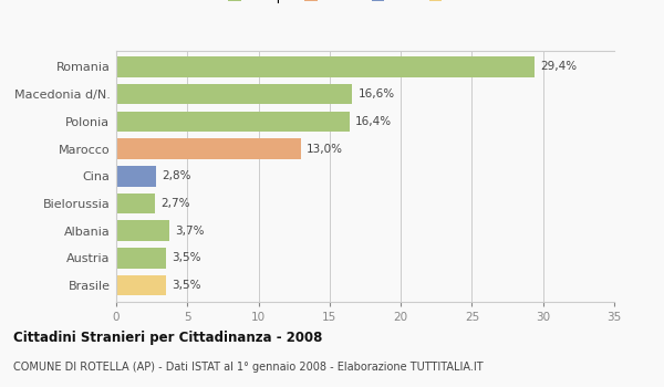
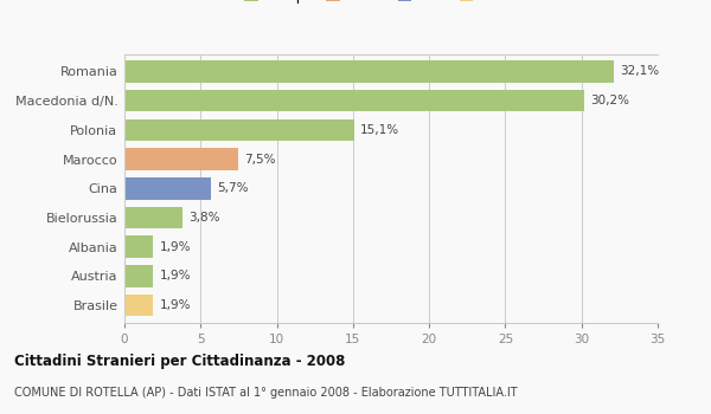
Romania: 29,4% -> 32,1%
Macedonia d/N.: 16,6% -> 30,2%
Polonia: 16,4% -> 15,1%
Marocco: 13,0% -> 7,5%
Cina: 2,8% -> 5,7%
Bielorussia: 2,7% -> 3,8%
Albania: 3,7% -> 1,9%
Austria: 3,5% -> 1,9%
Brasile: 3,5% -> 1,9%
